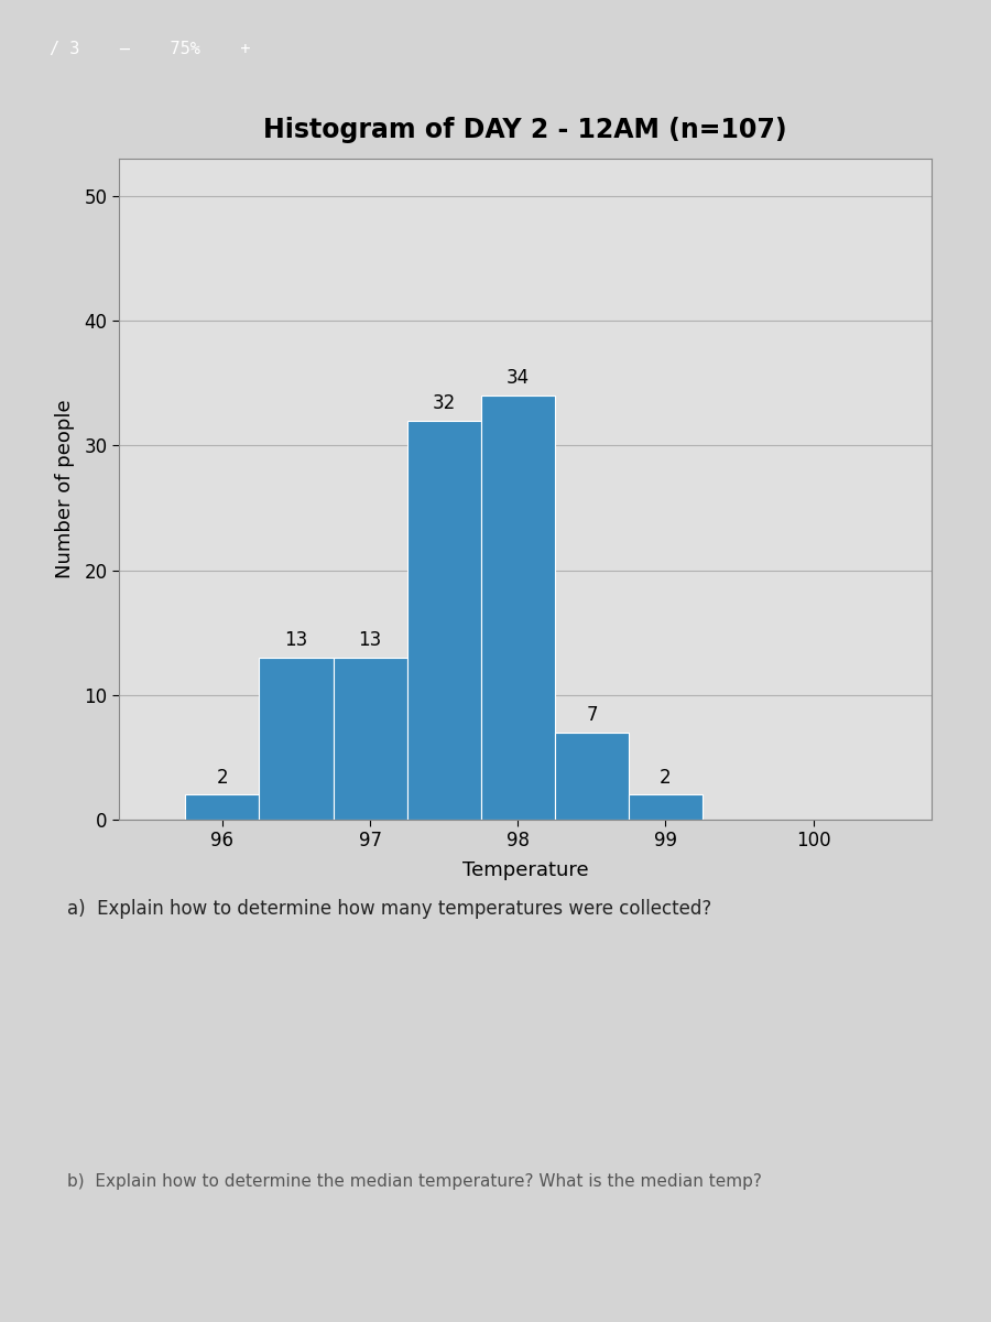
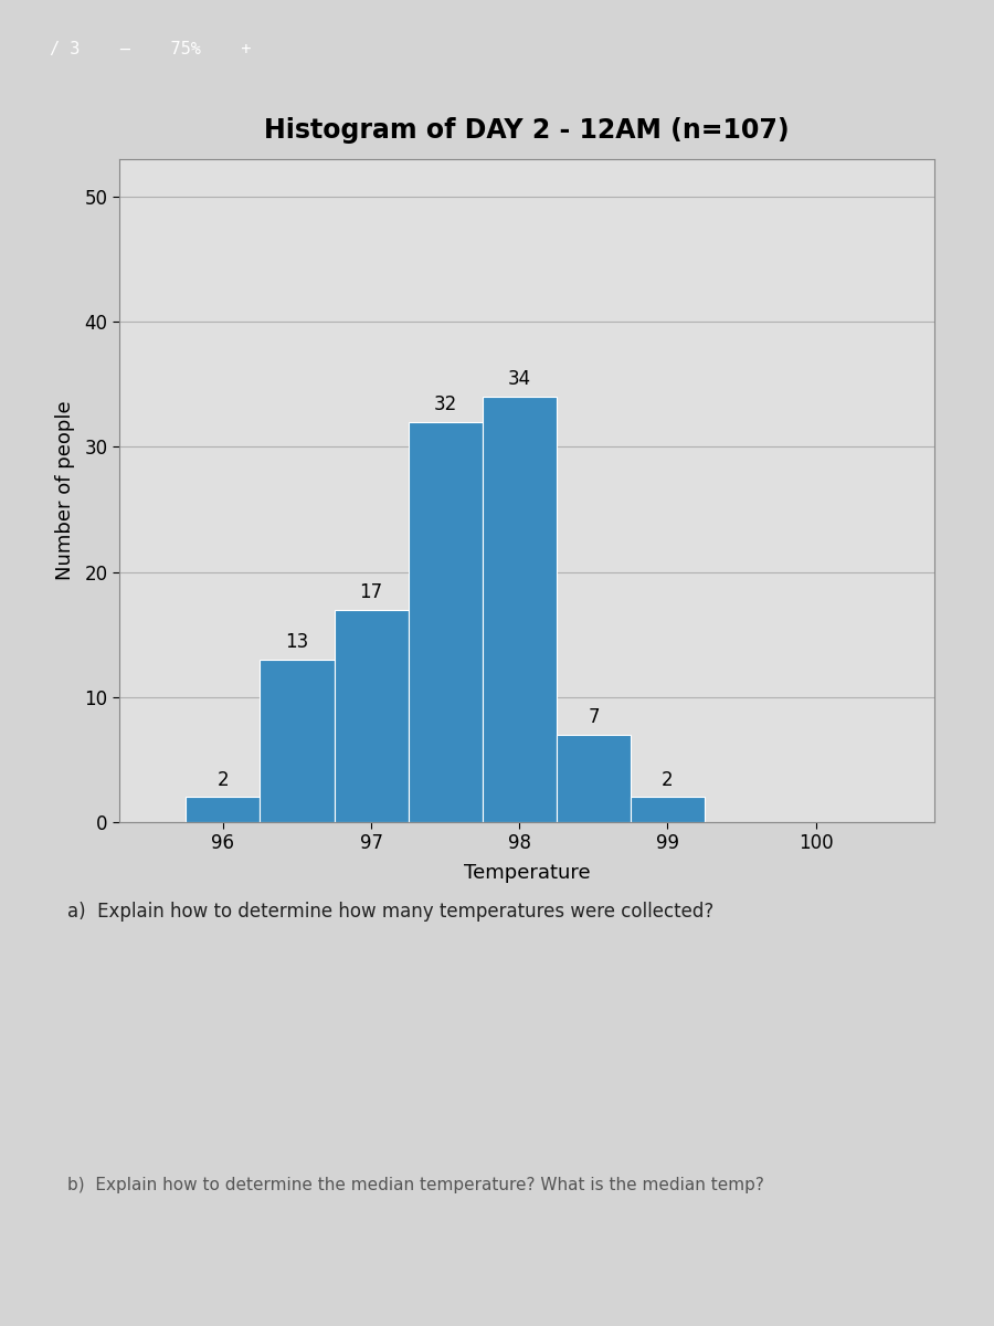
97: 13 -> 17
